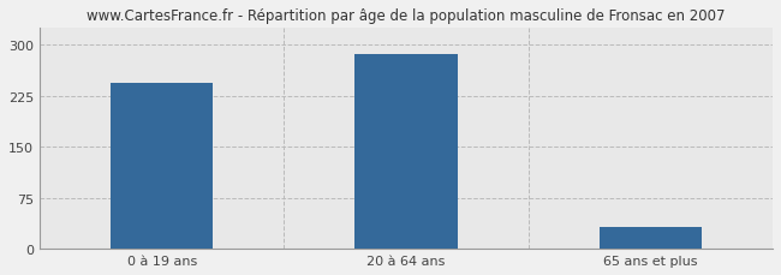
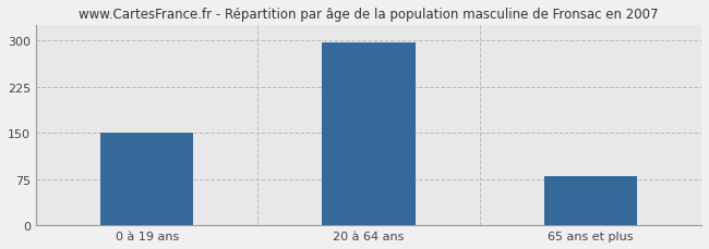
0 à 19 ans: 244 -> 150
20 à 64 ans: 286 -> 297
65 ans et plus: 32 -> 80
